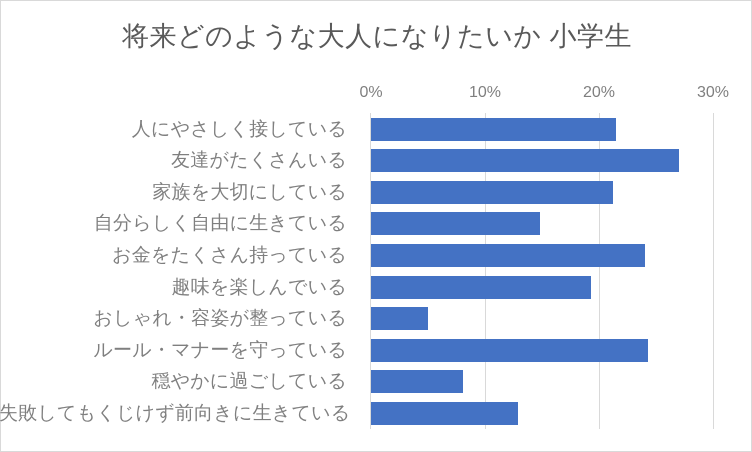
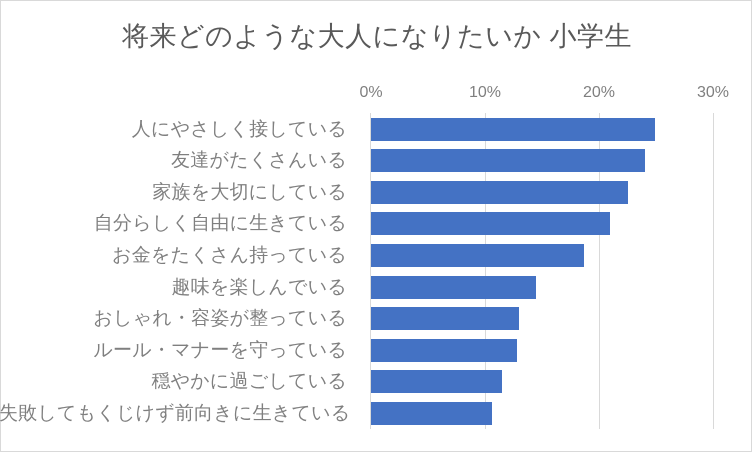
人にやさしく接している: 21.5% -> 24.9%
友達がたくさんいる: 27.0% -> 24.0%
家族を大切にしている: 21.2% -> 22.5%
自分らしく自由に生きている: 14.8% -> 21.0%
お金をたくさん持っている: 24.0% -> 18.7%
趣味を楽しんでいる: 19.3% -> 14.5%
おしゃれ・容姿が整っている: 5.0% -> 13.0%
ルール・マナーを守っている: 24.3% -> 12.8%
穏やかに過ごしている: 8.1% -> 11.5%
失敗してもくじけず前向きに生きている: 12.9% -> 10.6%
